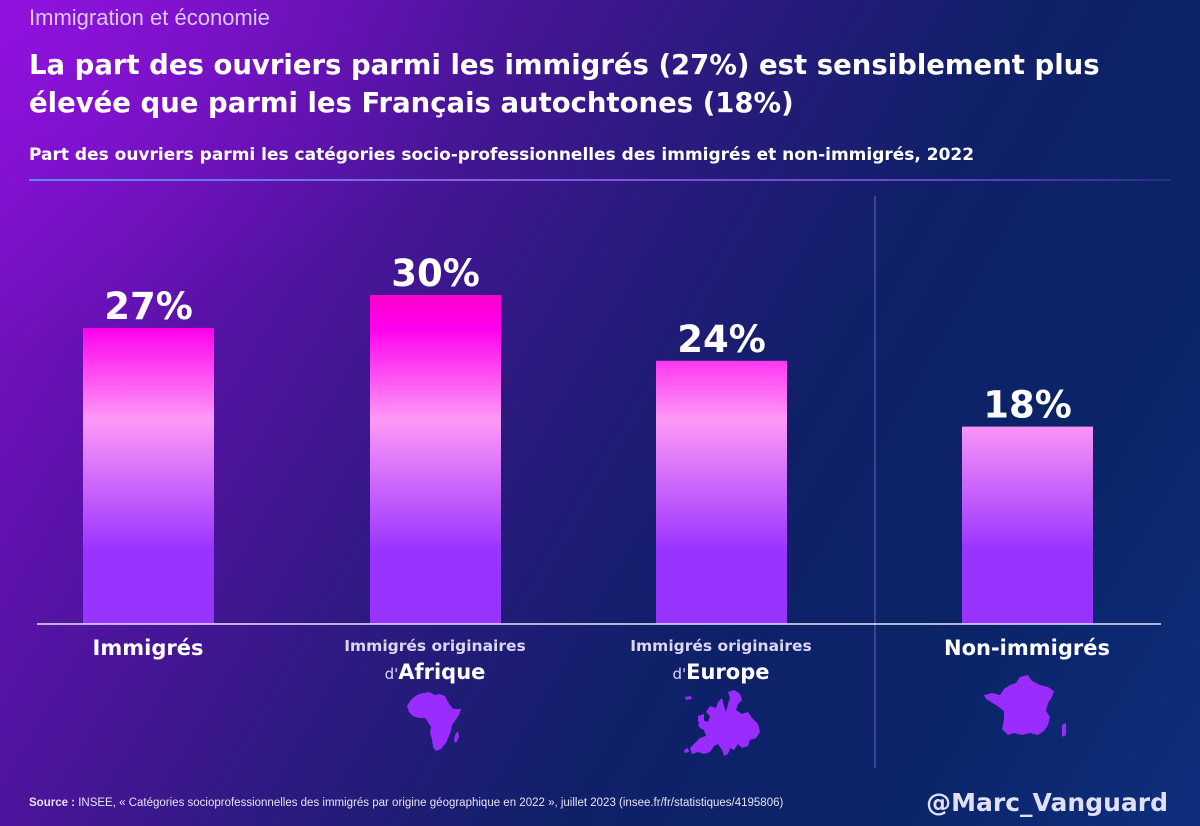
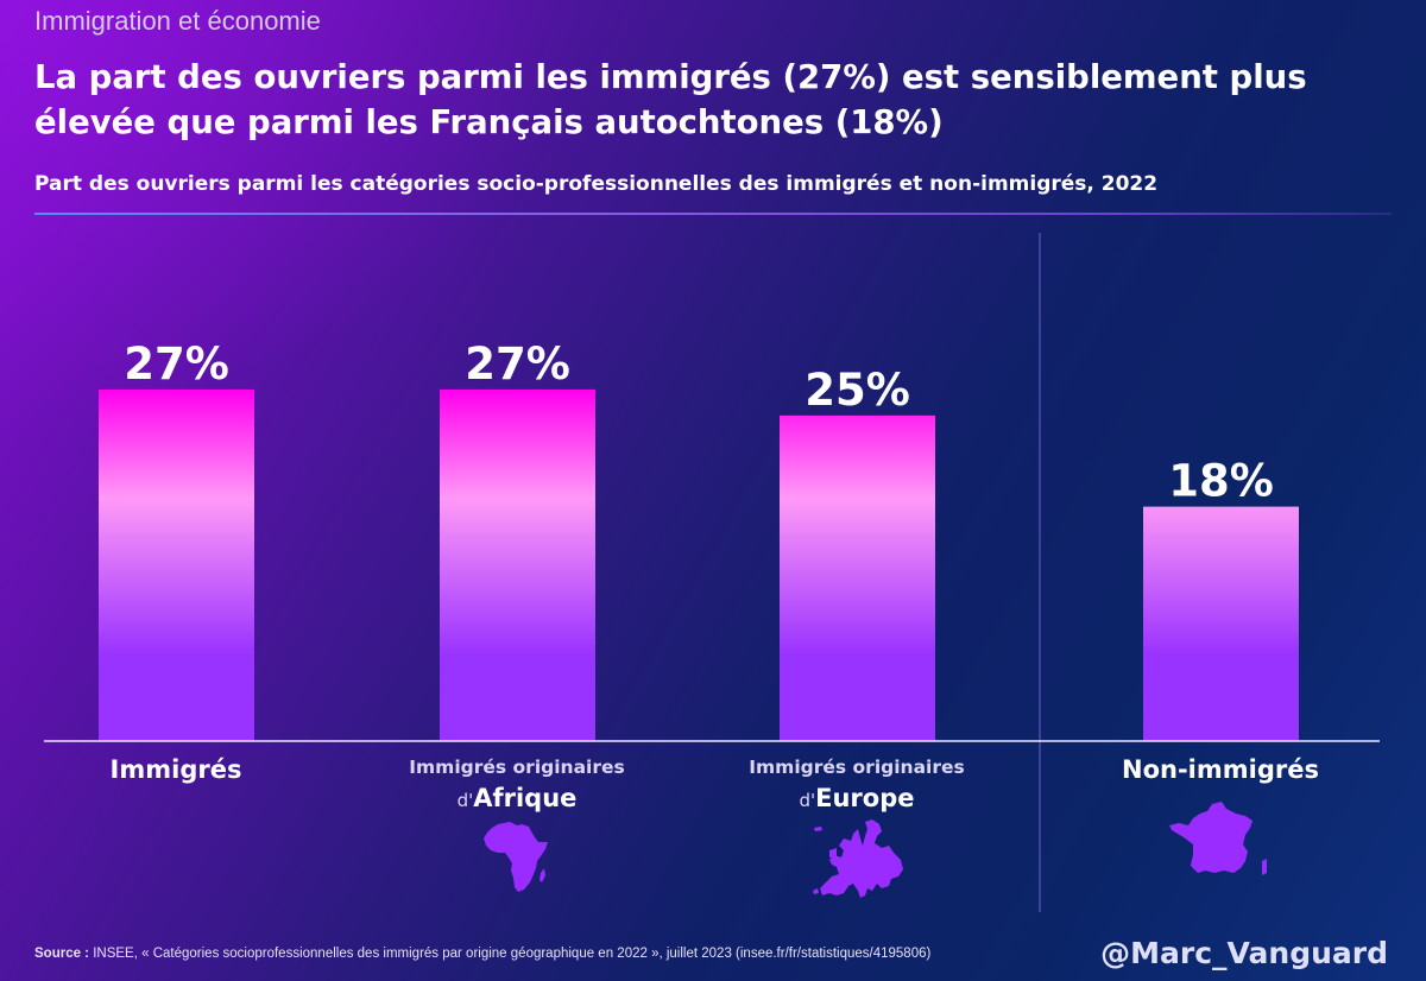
Immigrés originaires d'Afrique: 30% -> 27%
Immigrés originaires d'Europe: 24% -> 25%
